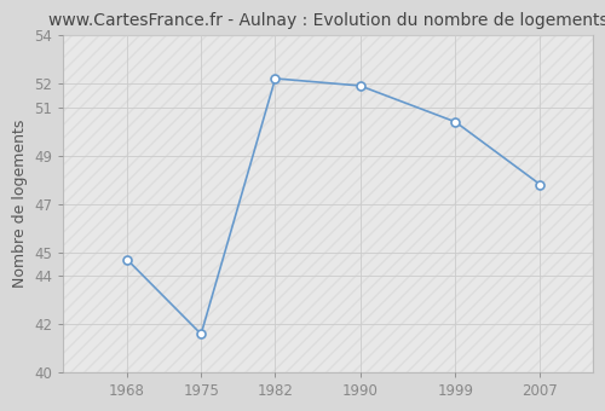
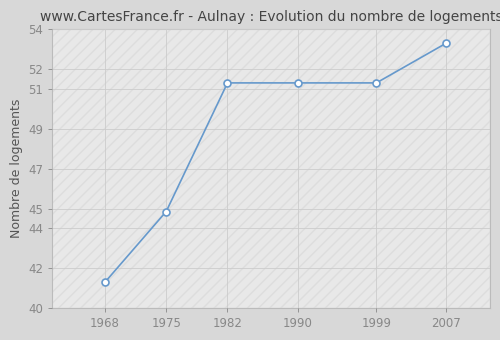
1968: 44.7 -> 41.3
1975: 41.6 -> 44.9
1982: 52.2 -> 51.3
1990: 51.9 -> 51.3
1999: 50.4 -> 51.3
2007: 47.8 -> 53.3
